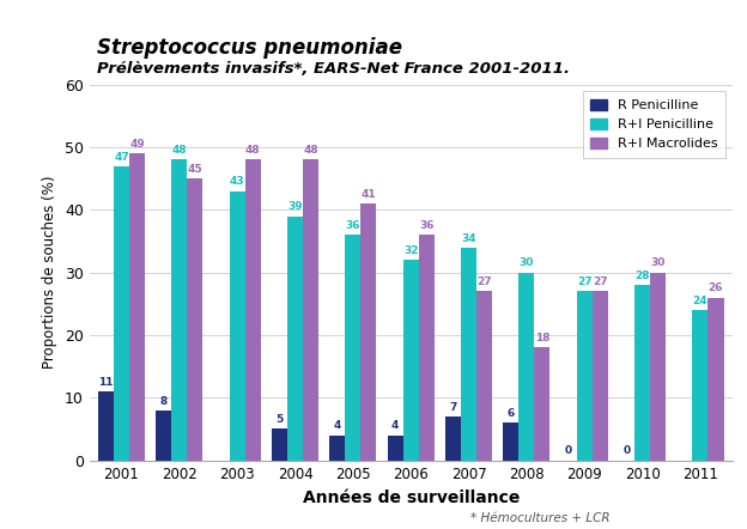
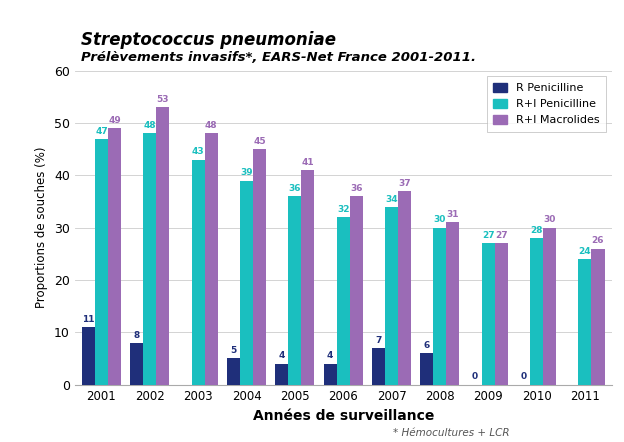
R+I Macrolides/2002: 45 -> 53
R+I Macrolides/2004: 48 -> 45
R+I Macrolides/2007: 27 -> 37
R+I Macrolides/2008: 18 -> 31
